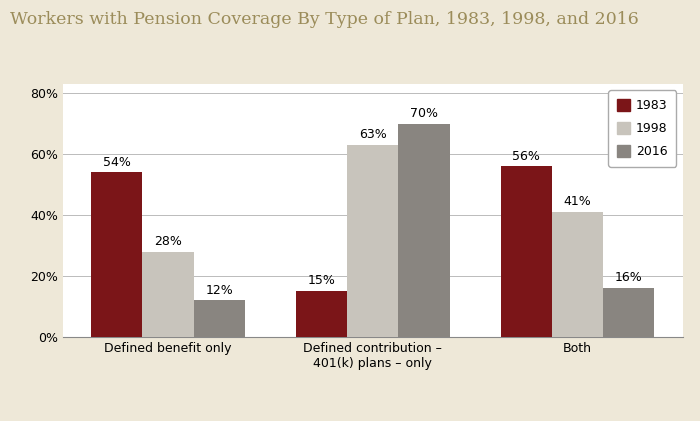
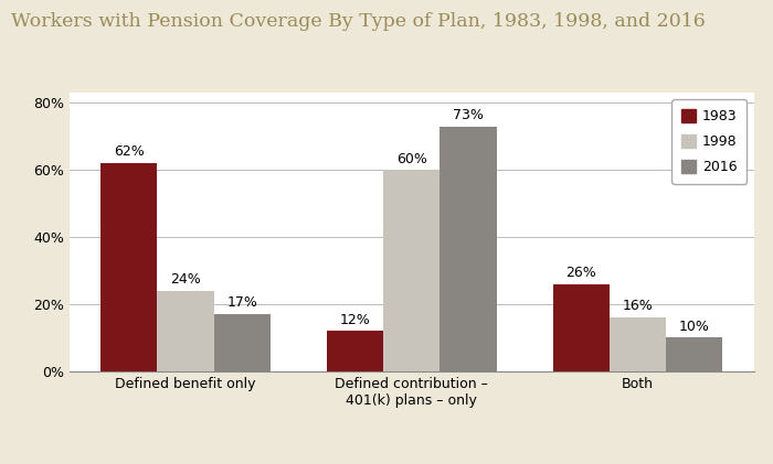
1983/Defined benefit only: 54% -> 62%
1998/Defined benefit only: 28% -> 24%
2016/Defined benefit only: 12% -> 17%
1983/Defined contribution – 401(k) plans – only: 15% -> 12%
1998/Defined contribution – 401(k) plans – only: 63% -> 60%
2016/Defined contribution – 401(k) plans – only: 70% -> 73%
1983/Both: 56% -> 26%
1998/Both: 41% -> 16%
2016/Both: 16% -> 10%
